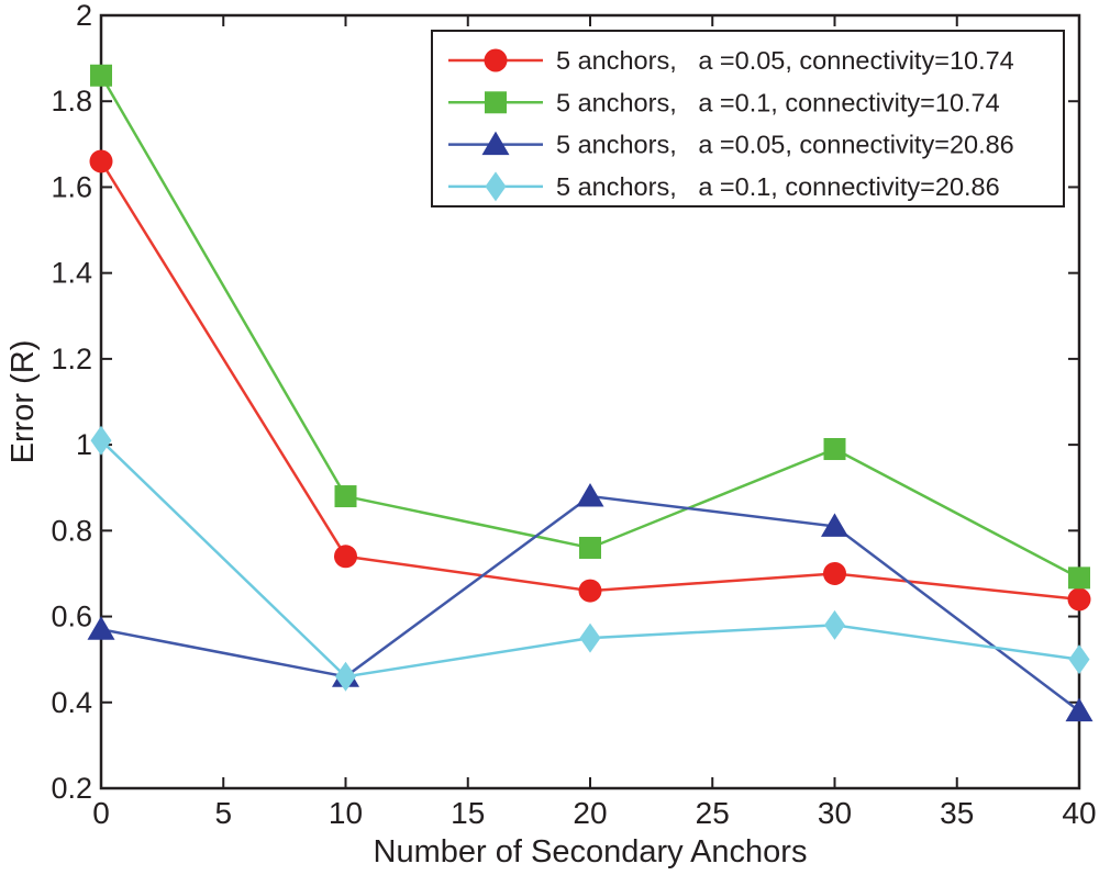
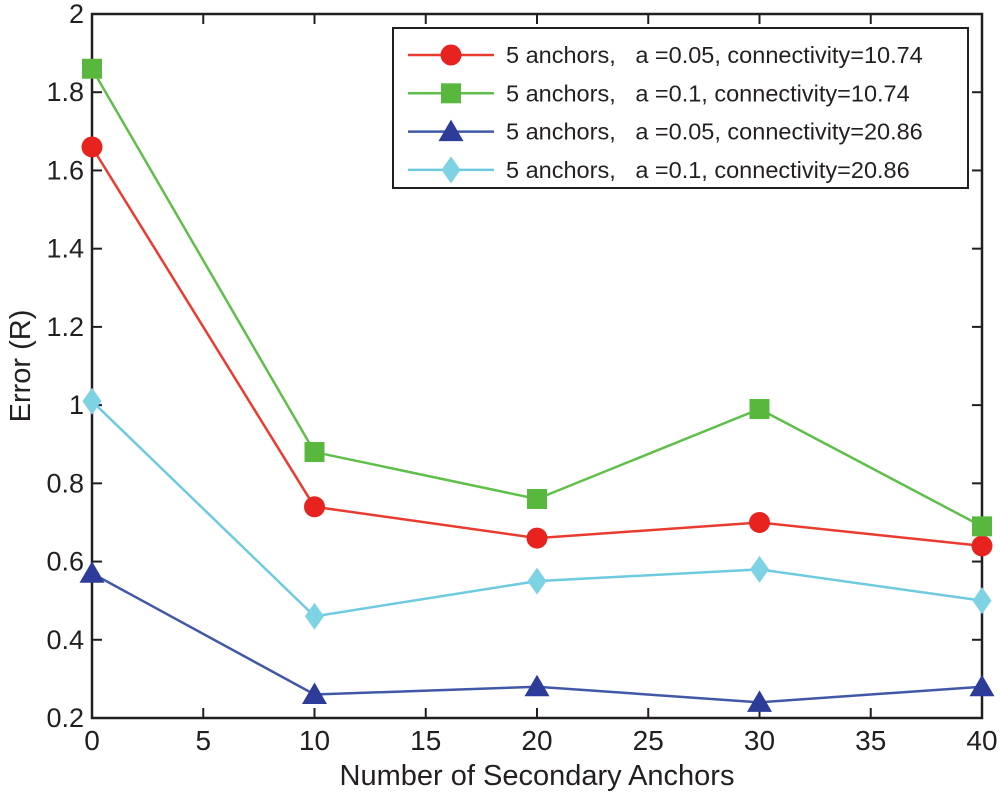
5 anchors, a =0.05, connectivity=20.86/10: 0.46 -> 0.26
5 anchors, a =0.05, connectivity=20.86/20: 0.88 -> 0.28
5 anchors, a =0.05, connectivity=20.86/30: 0.81 -> 0.24
5 anchors, a =0.05, connectivity=20.86/40: 0.38 -> 0.28
